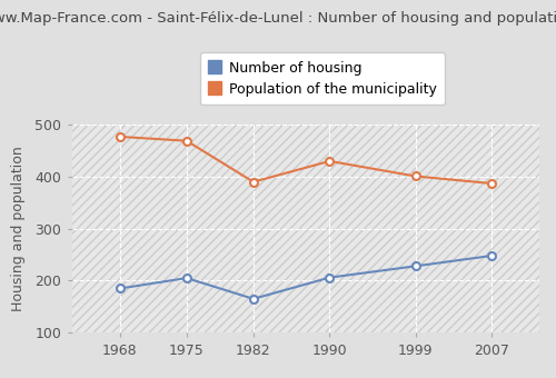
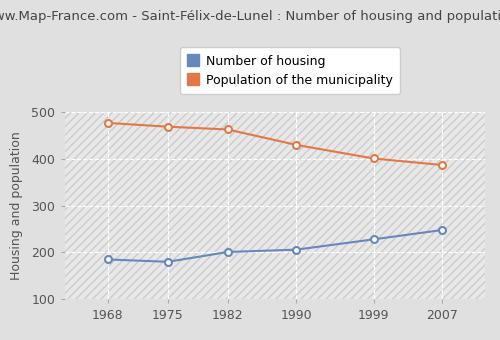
Number of housing/1975: 205 -> 180
Number of housing/1982: 165 -> 201
Population of the municipality/1982: 390 -> 463
